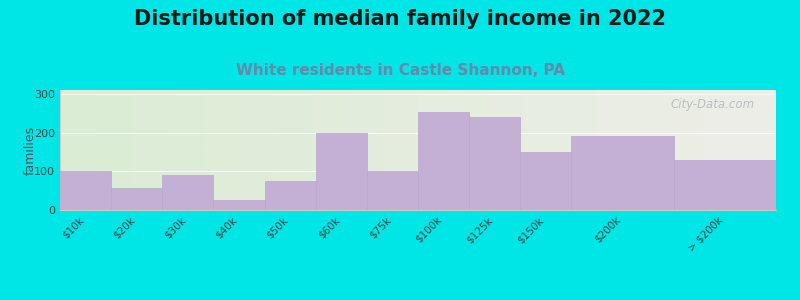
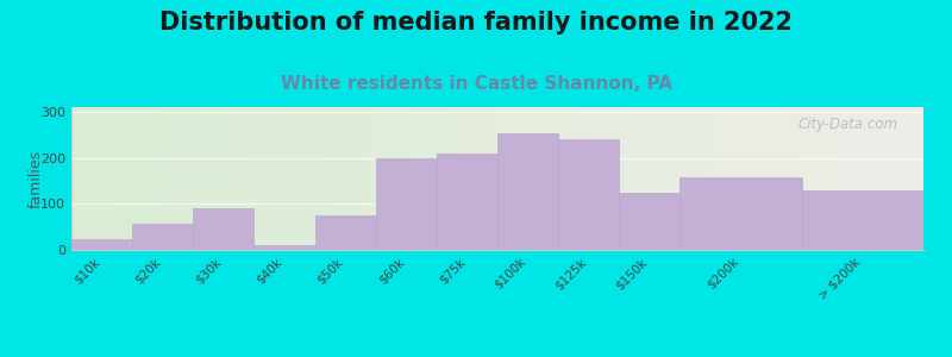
$10k: 100 -> 22
$40k: 25 -> 10
$75k: 100 -> 210
$150k: 150 -> 125
$200k: 190 -> 158
